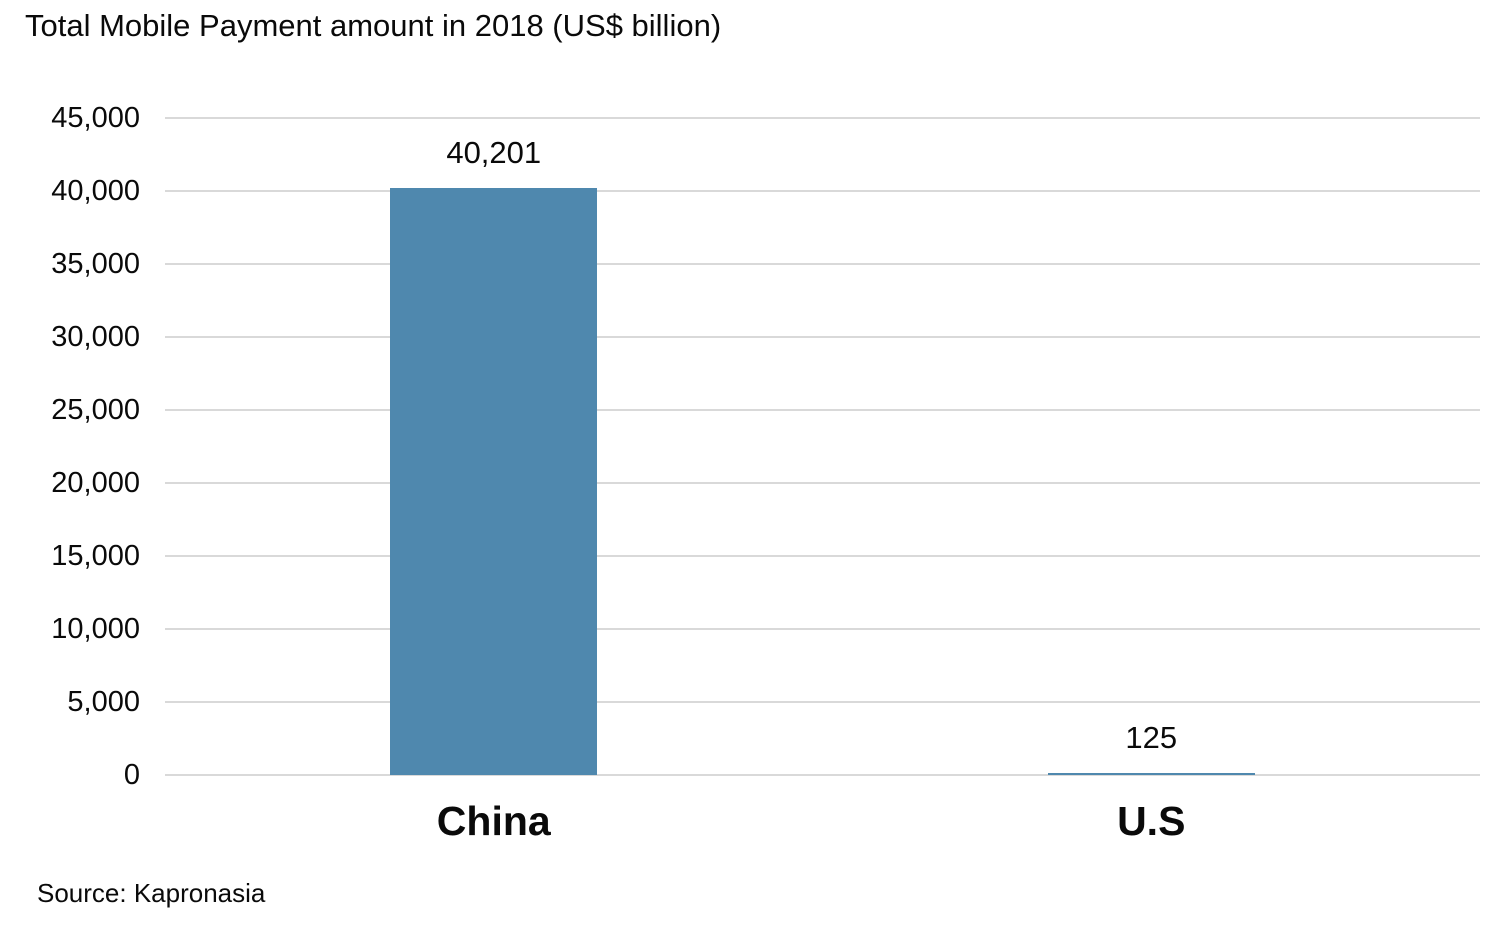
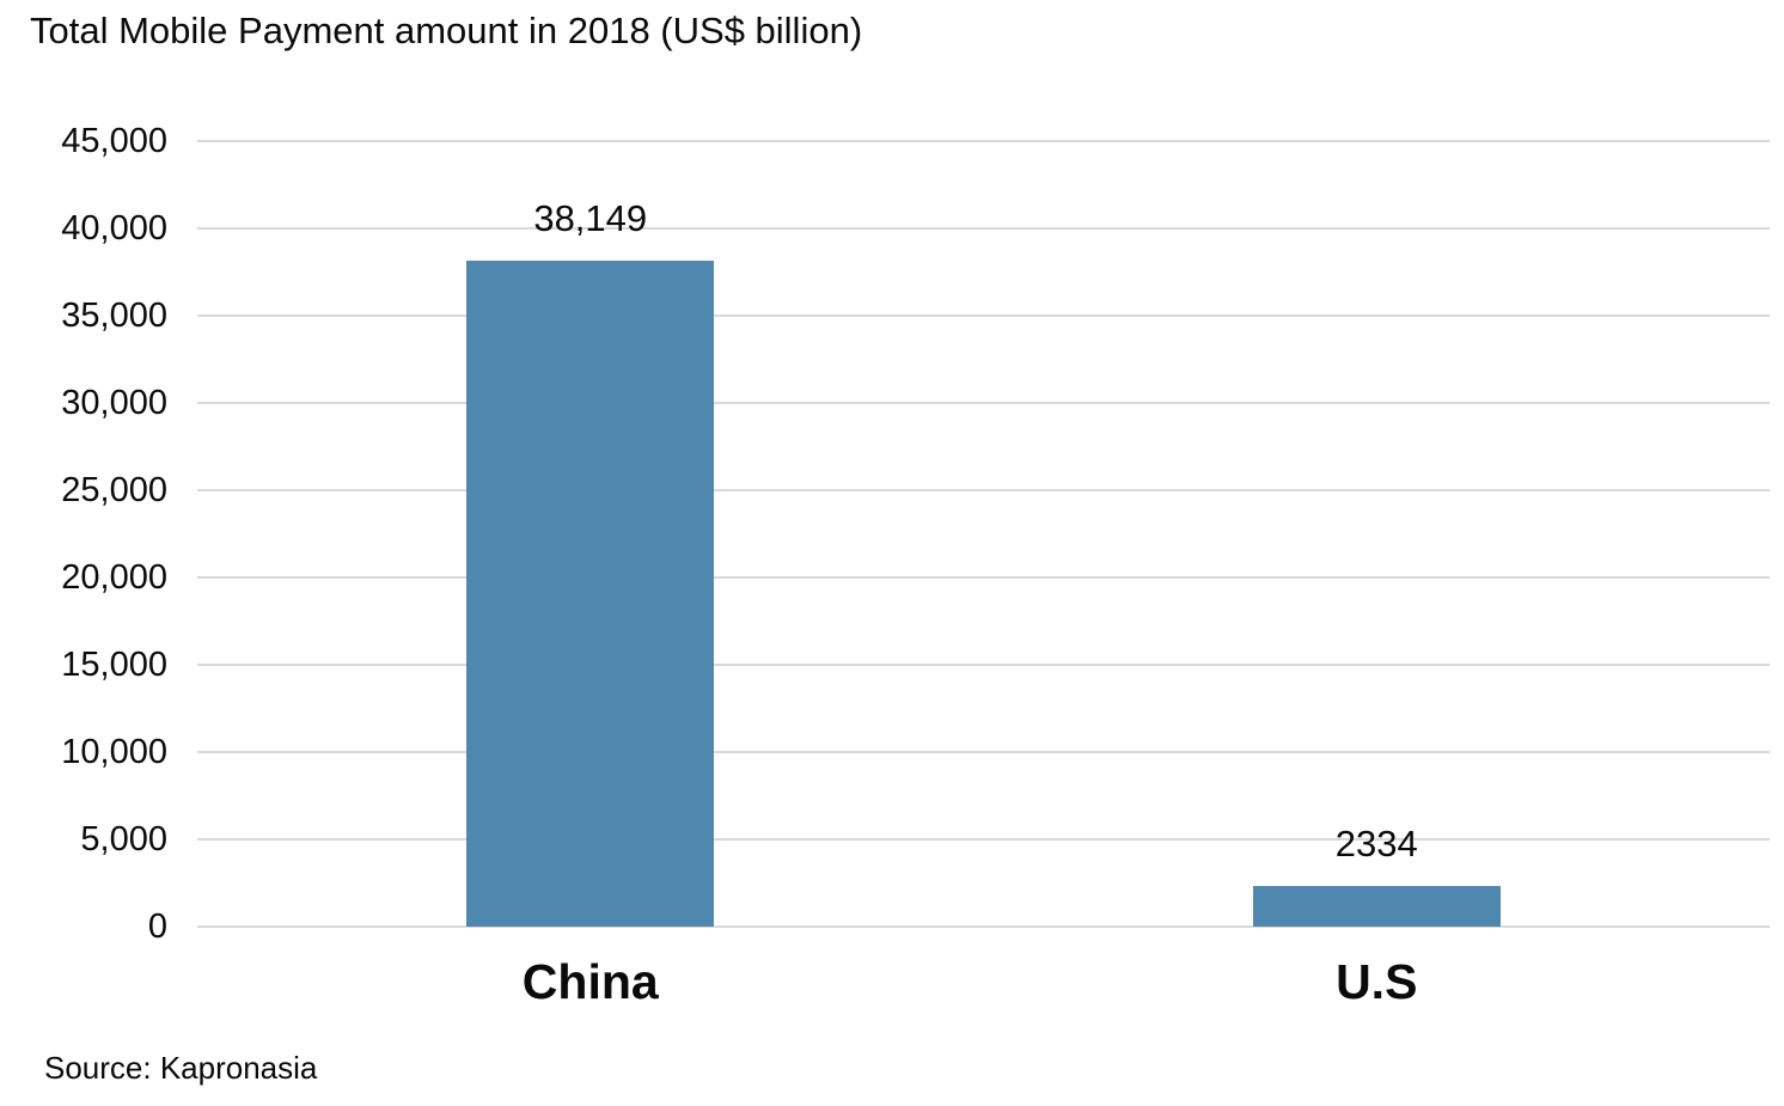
China: 40,201 -> 38,149
U.S: 125 -> 2334
